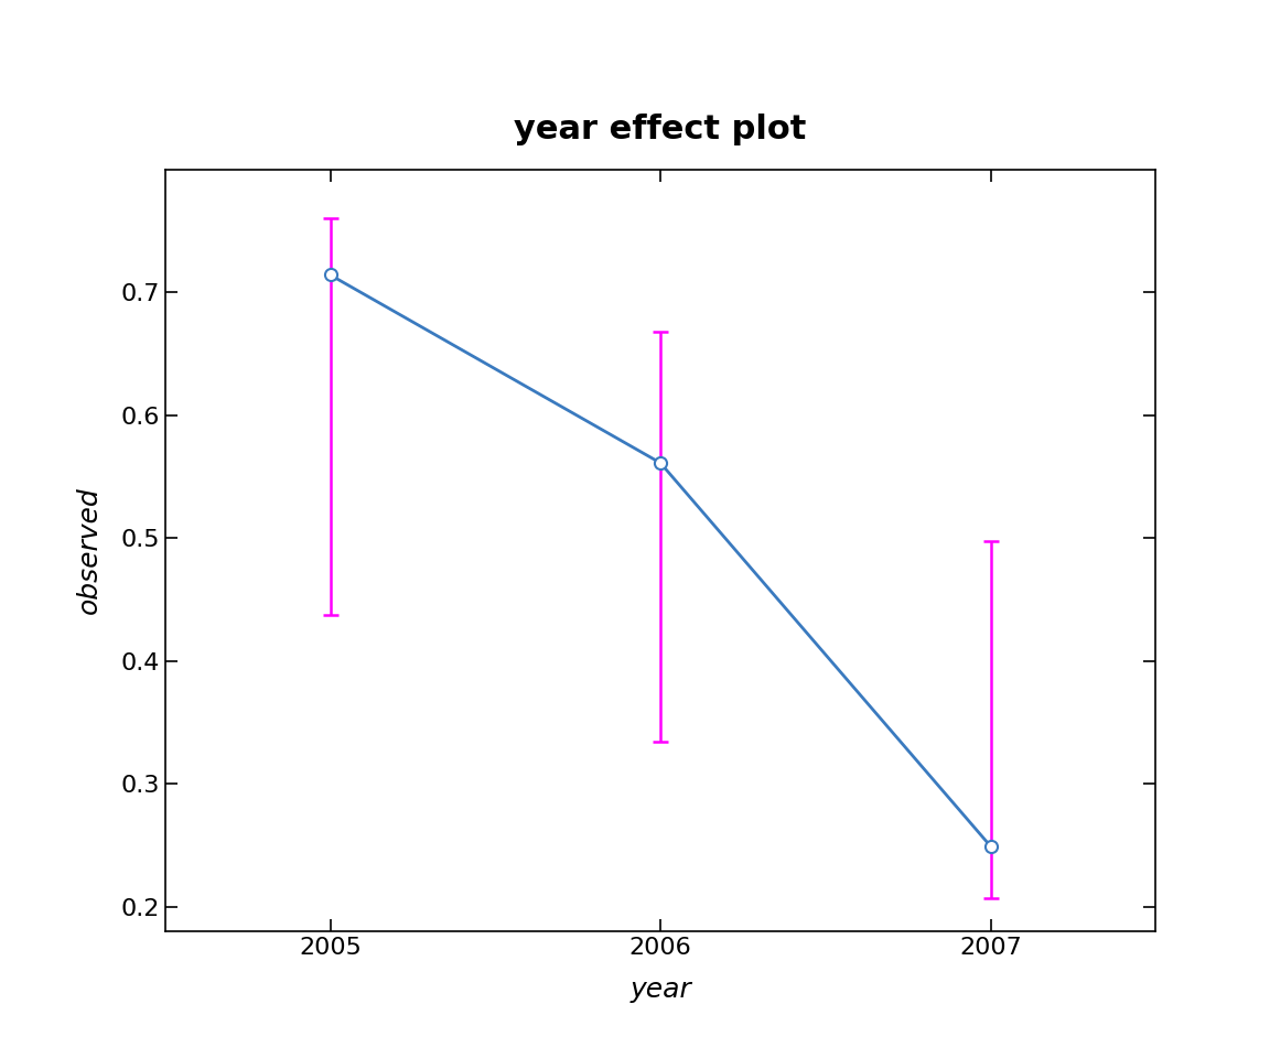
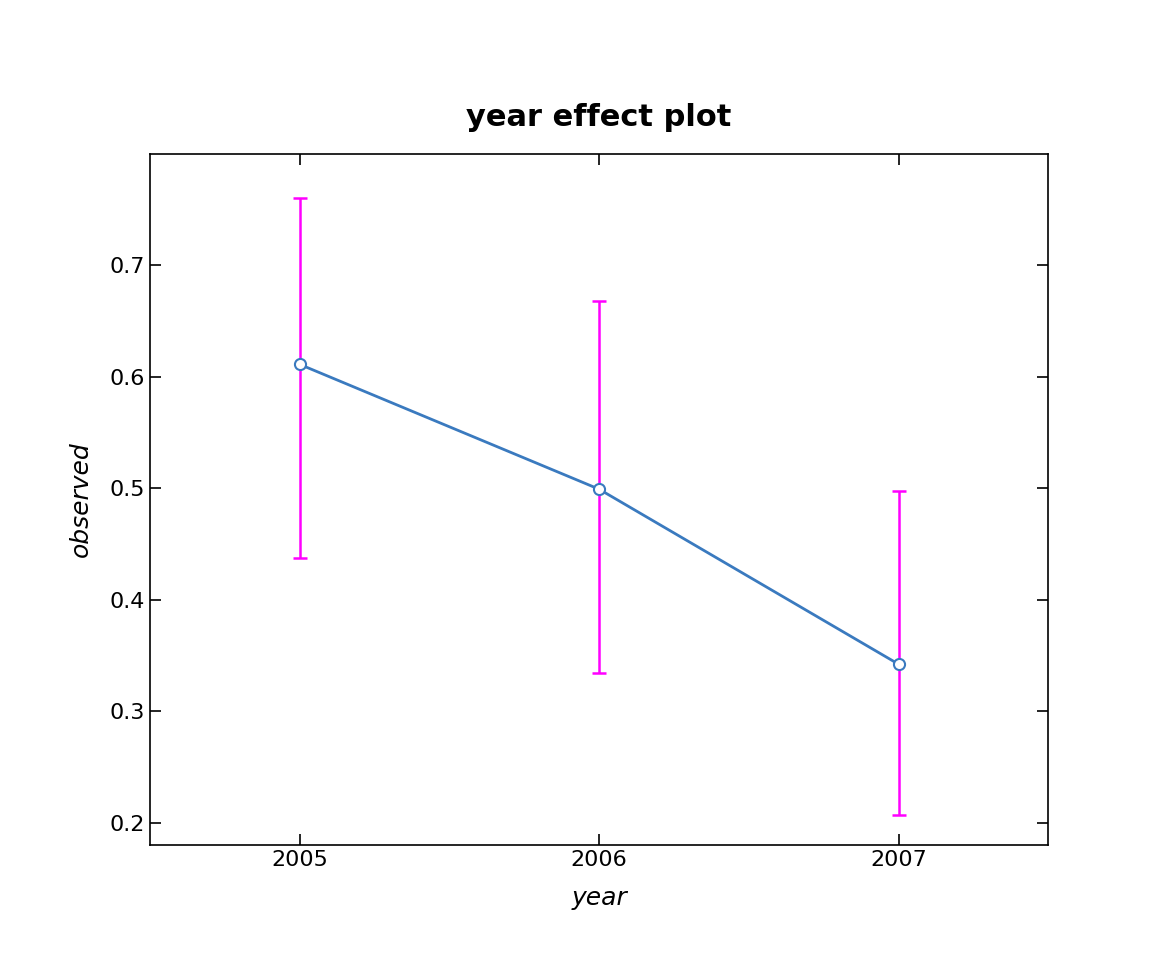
2005: 0.714 -> 0.611
2006: 0.561 -> 0.499
2007: 0.249 -> 0.342
